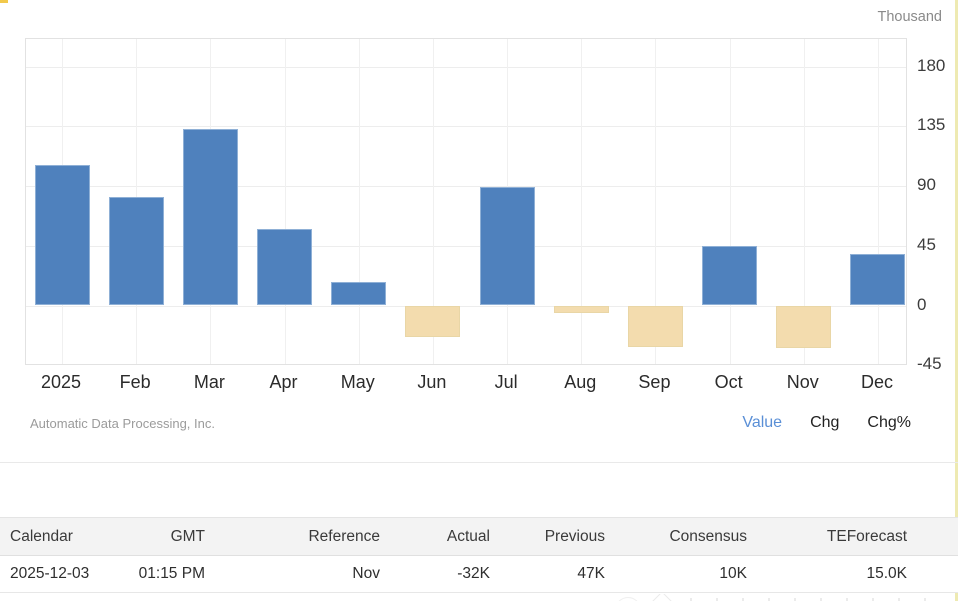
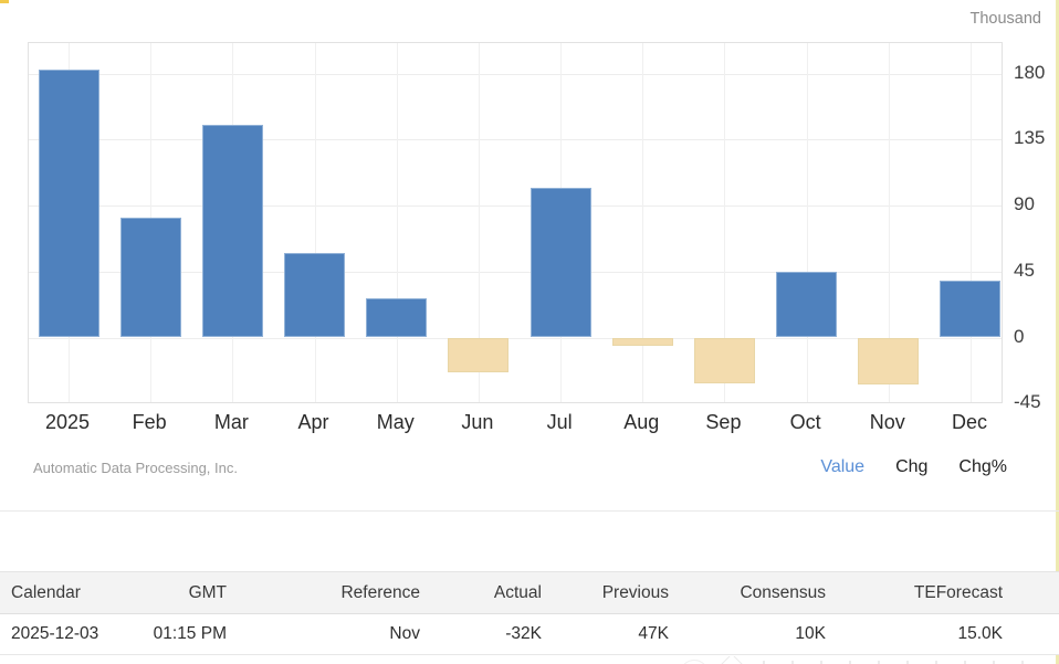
2025: 106 -> 183
Mar: 133 -> 145
May: 18 -> 27
Jul: 89 -> 102
